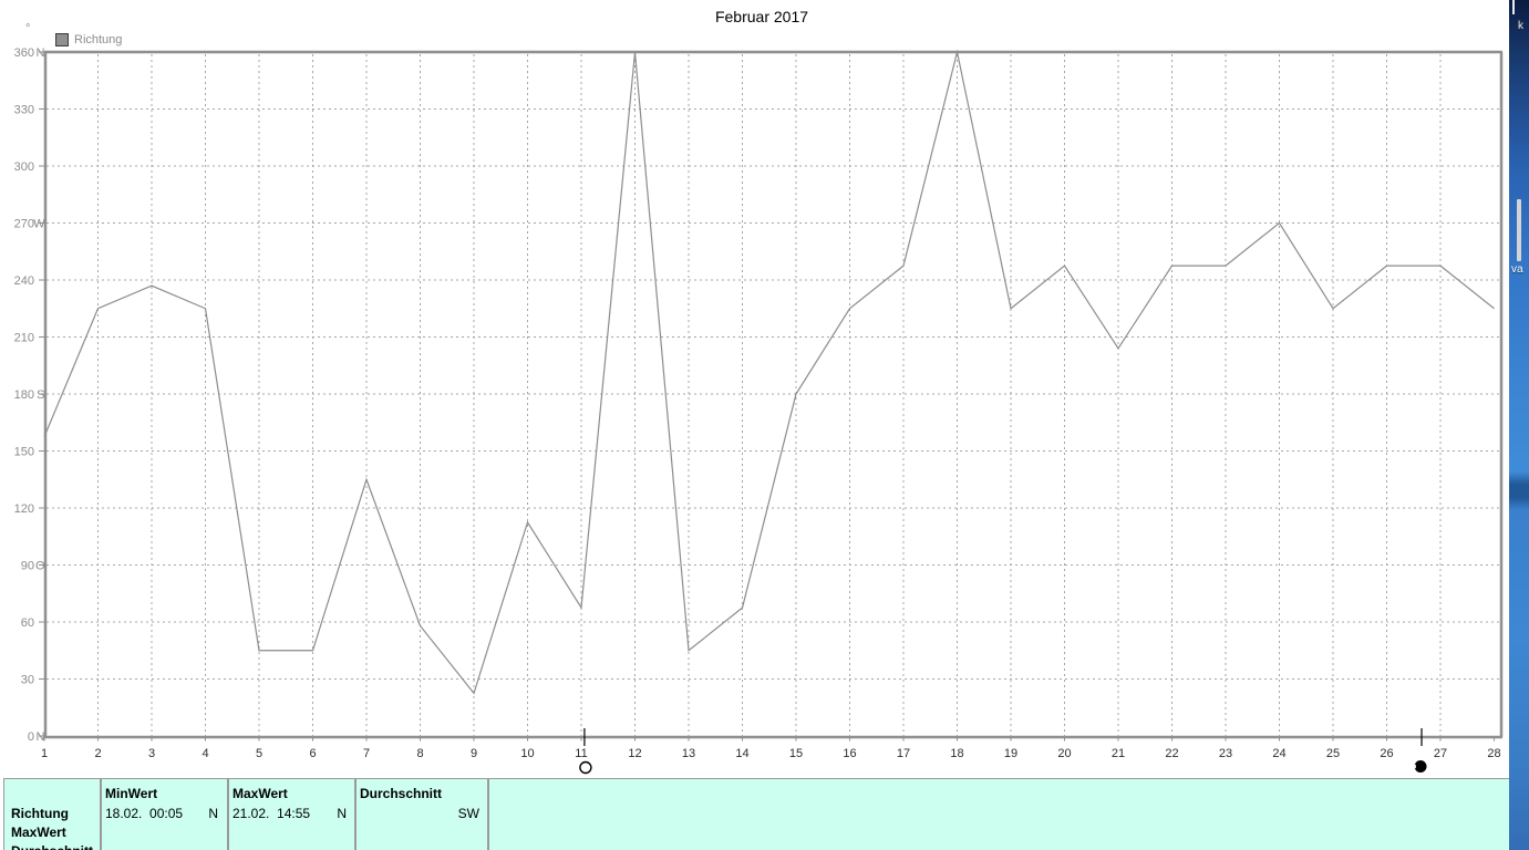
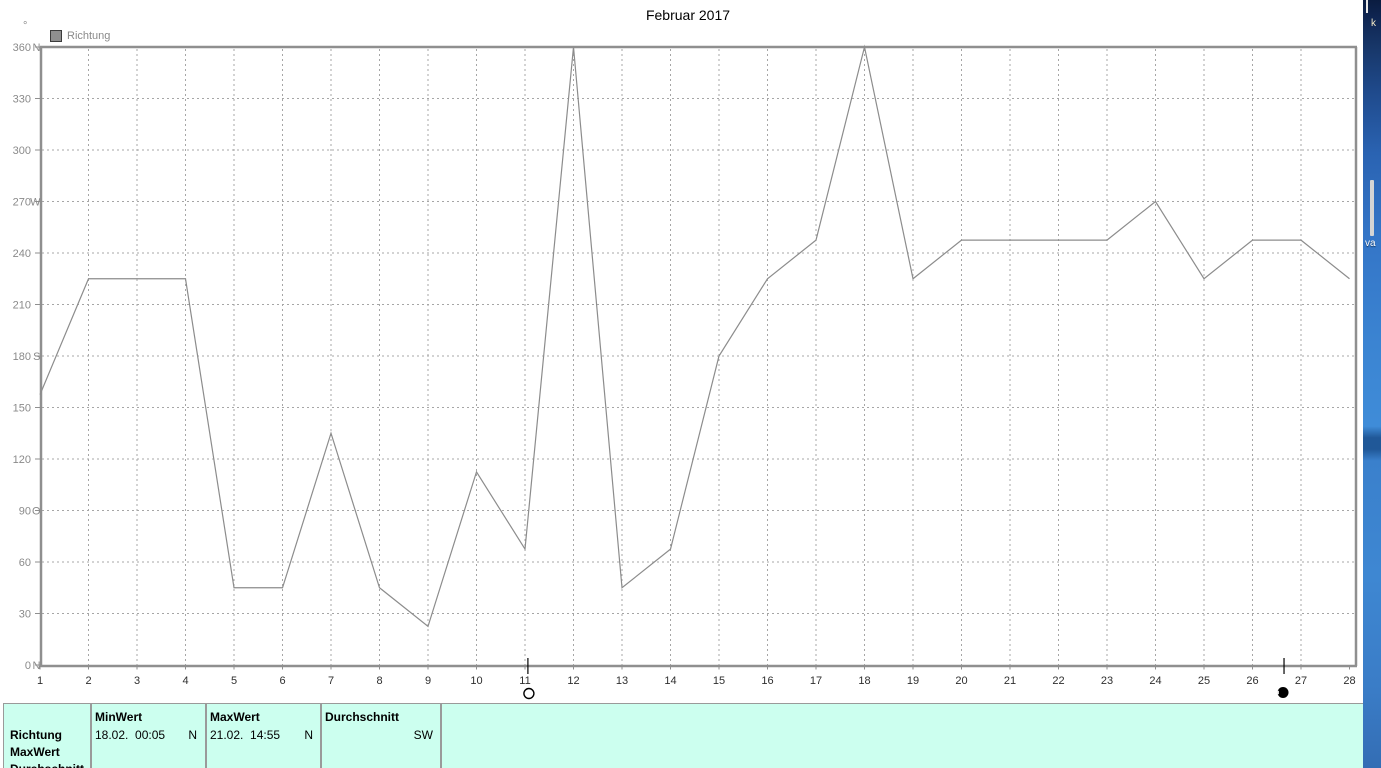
3: 237 -> 225
8: 58 -> 45
21: 204 -> 248
